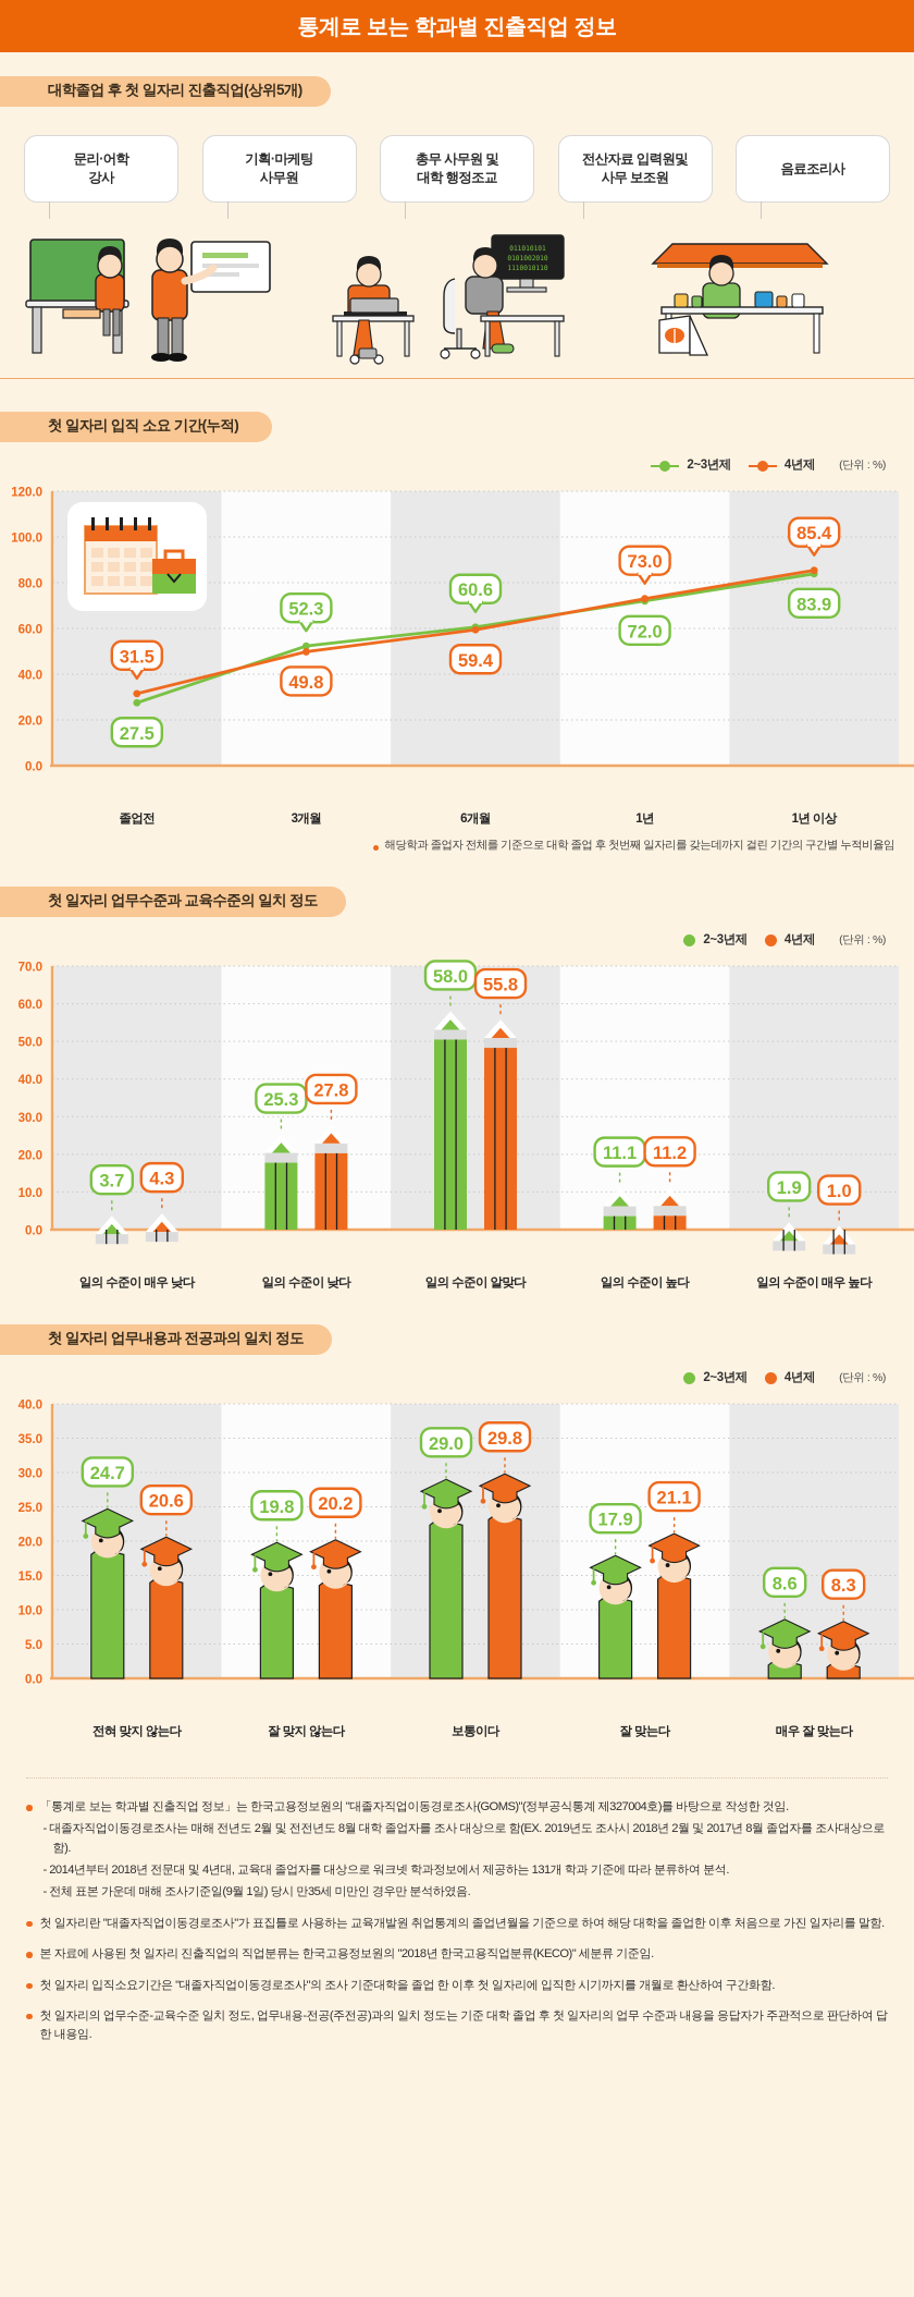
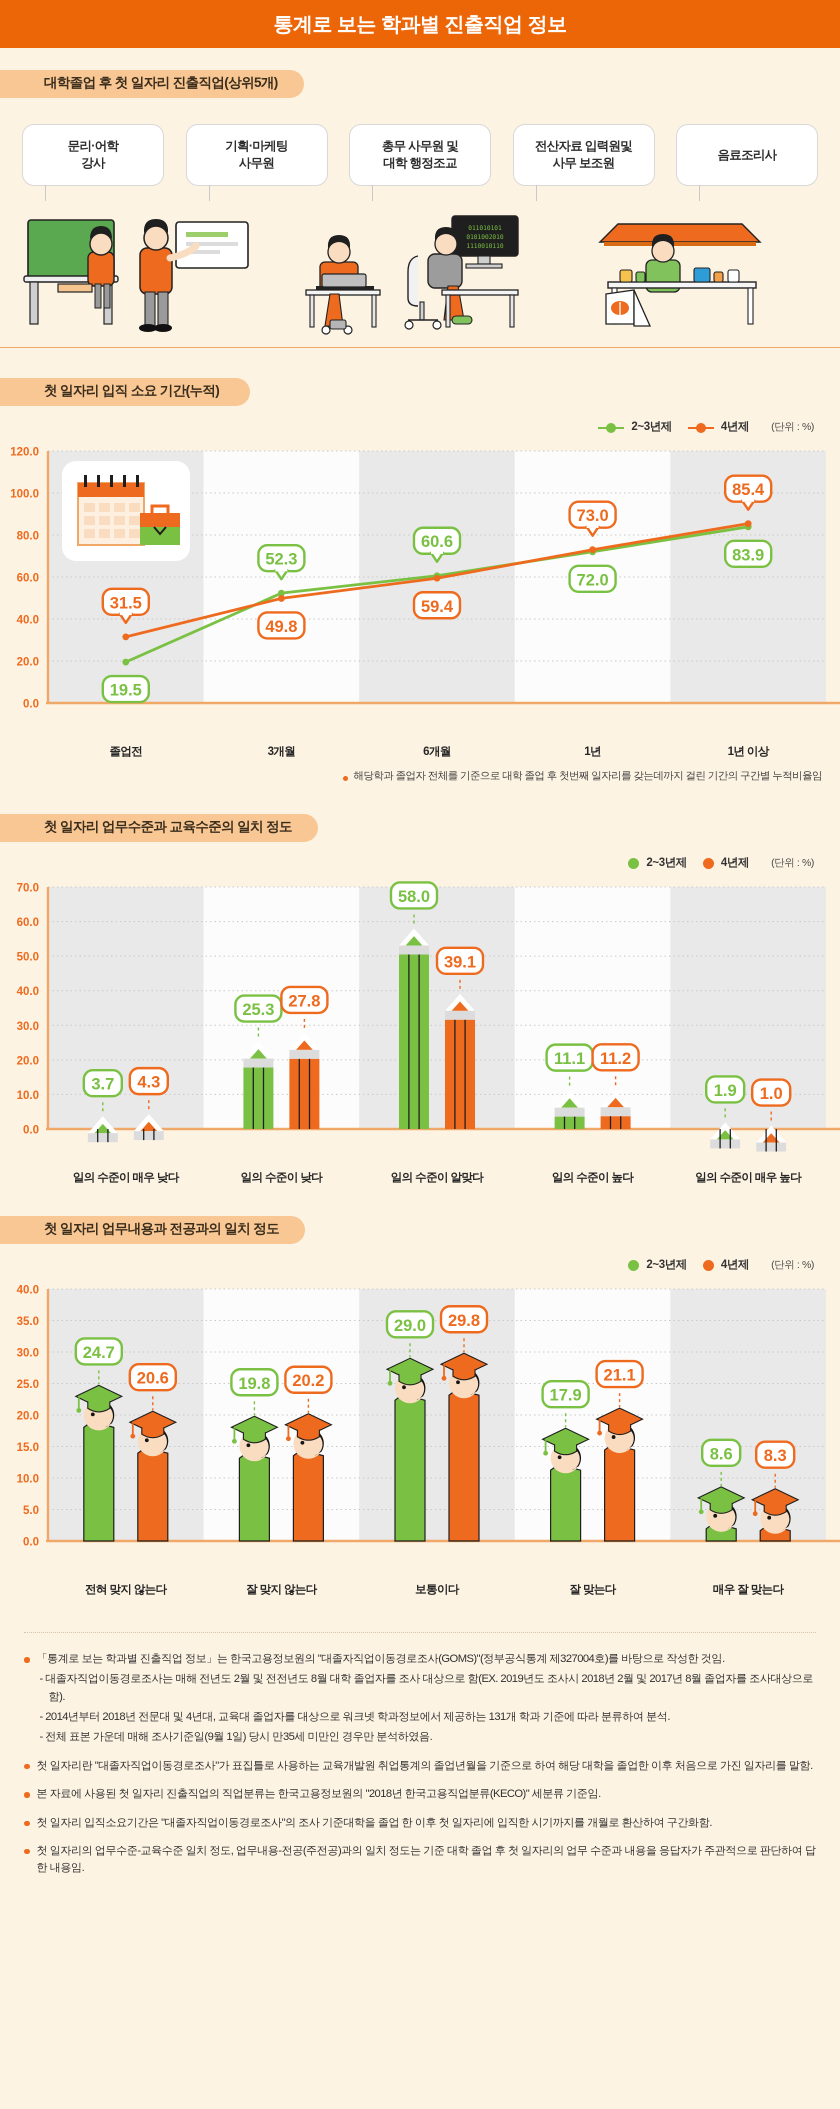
첫 일자리 입직 소요 기간(누적)/2~3년제/졸업전: 27.5 -> 19.5
첫 일자리 업무수준과 교육수준의 일치 정도/4년제/일의 수준이 알맞다: 55.8 -> 39.1
